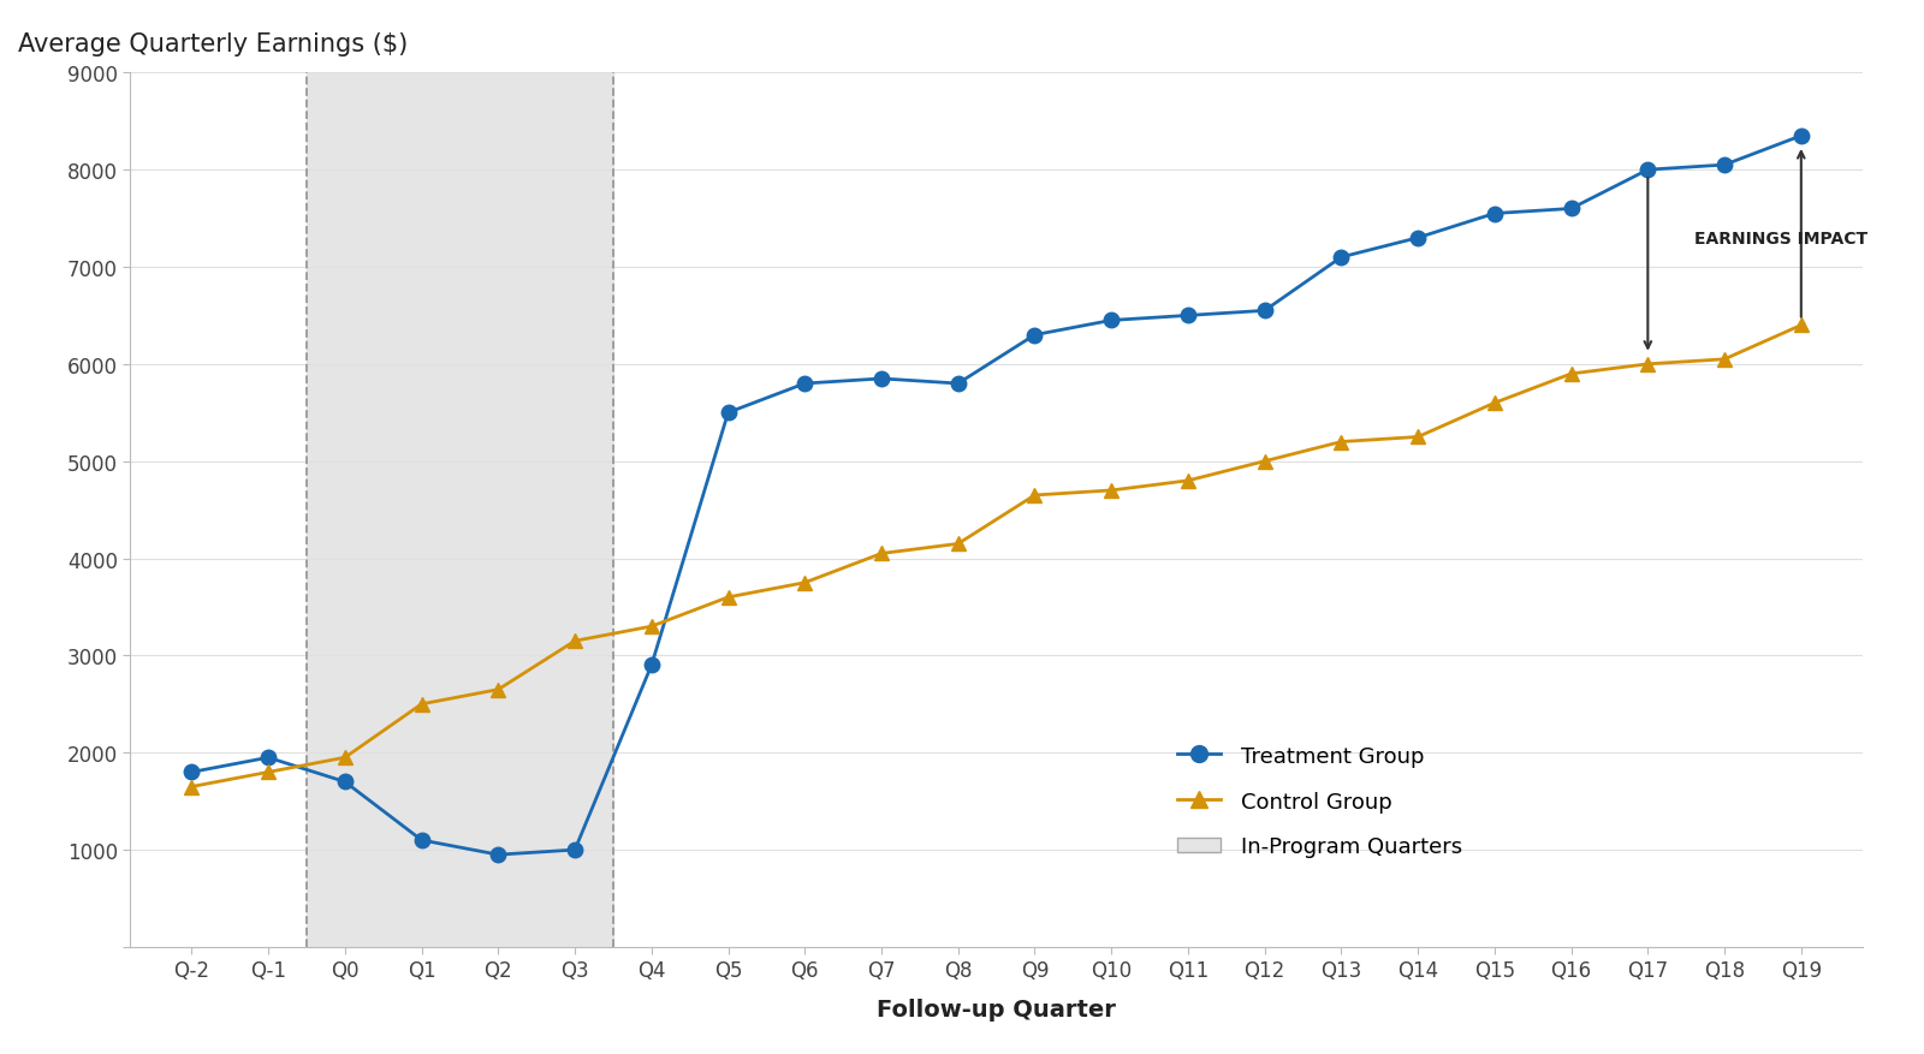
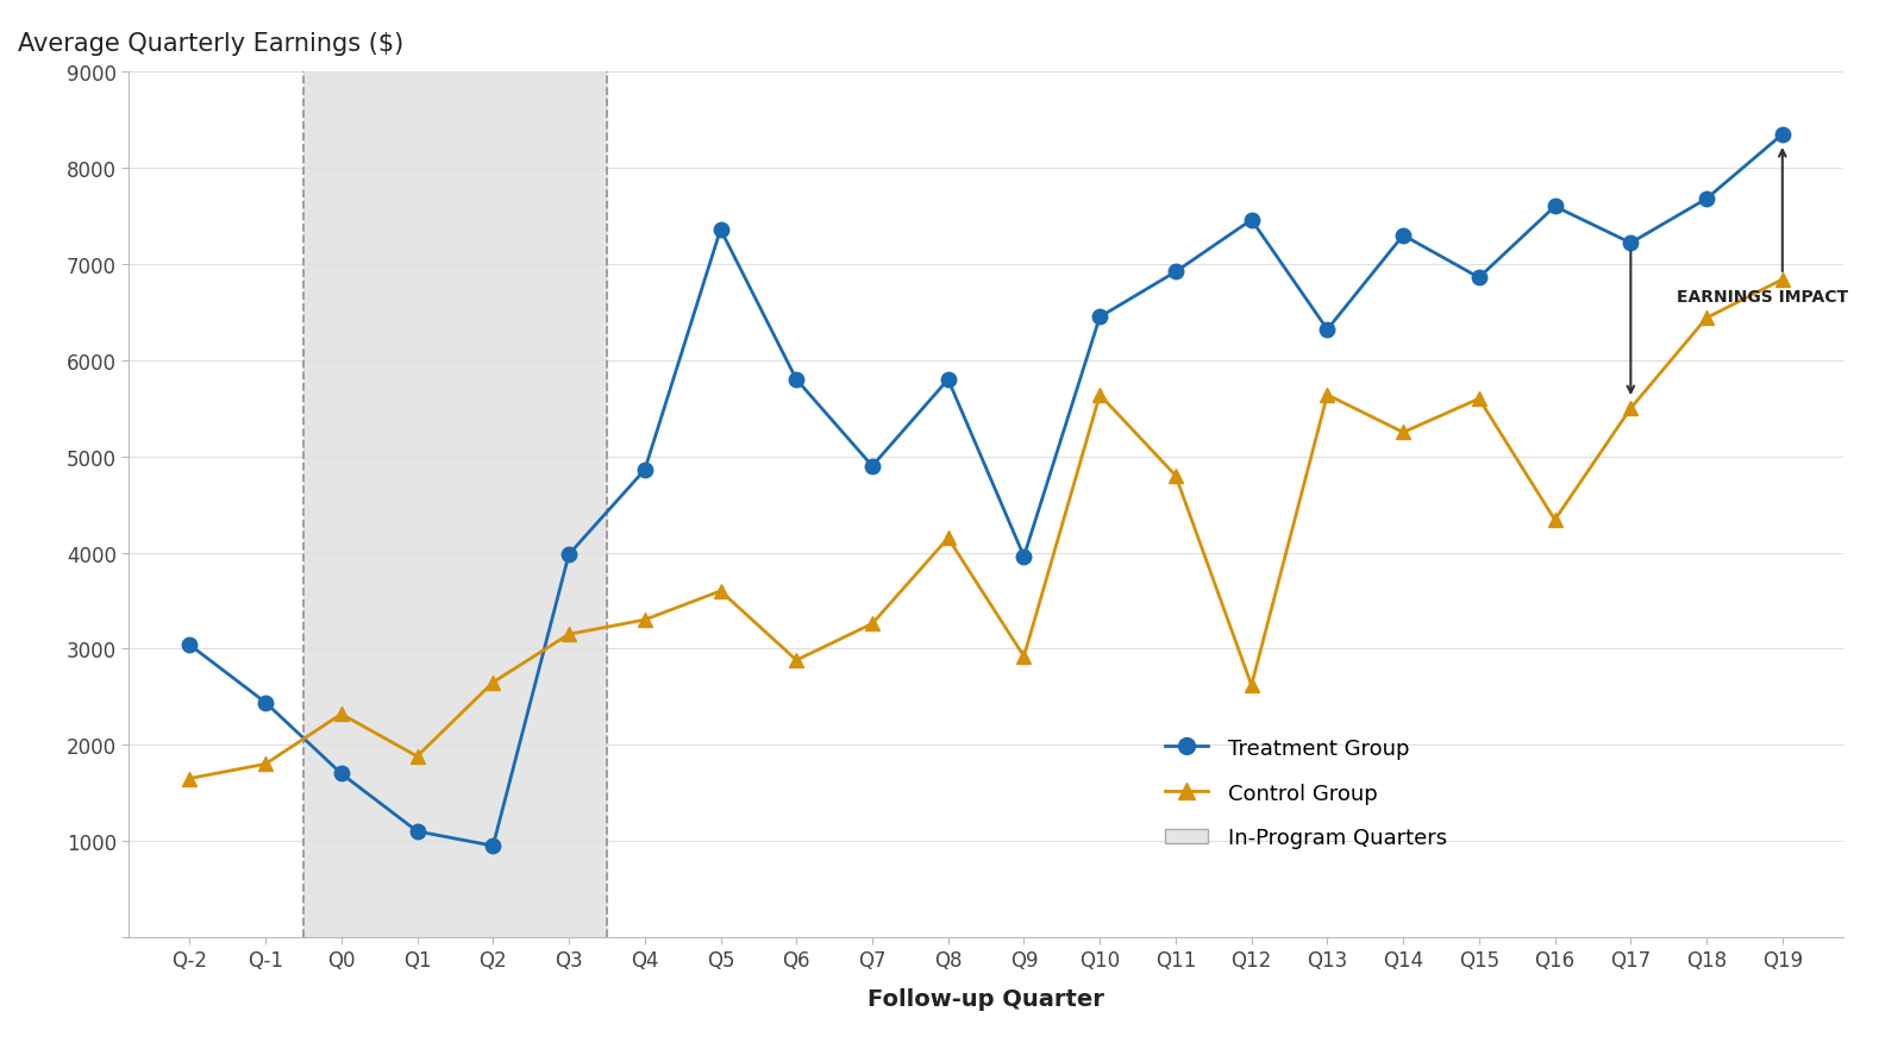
Treatment Group/Q-2: 1800 -> 3040
Treatment Group/Q-1: 1950 -> 2440
Control Group/Q0: 1950 -> 2320
Control Group/Q1: 2500 -> 1880
Treatment Group/Q3: 1000 -> 3980
Treatment Group/Q4: 2900 -> 4860
Treatment Group/Q5: 5500 -> 7360
Control Group/Q6: 3750 -> 2880
Treatment Group/Q7: 5850 -> 4900
Control Group/Q7: 4050 -> 3260
Treatment Group/Q9: 6300 -> 3960
Control Group/Q9: 4650 -> 2920
Control Group/Q10: 4700 -> 5640
Treatment Group/Q11: 6500 -> 6920
Treatment Group/Q12: 6550 -> 7460
Control Group/Q12: 5000 -> 2620
Treatment Group/Q13: 7100 -> 6320
Control Group/Q13: 5200 -> 5640
Treatment Group/Q15: 7550 -> 6860
Control Group/Q16: 5900 -> 4340
Treatment Group/Q17: 8000 -> 7220
Control Group/Q17: 6000 -> 5500
Treatment Group/Q18: 8050 -> 7680
Control Group/Q18: 6050 -> 6440
Control Group/Q19: 6400 -> 6840
